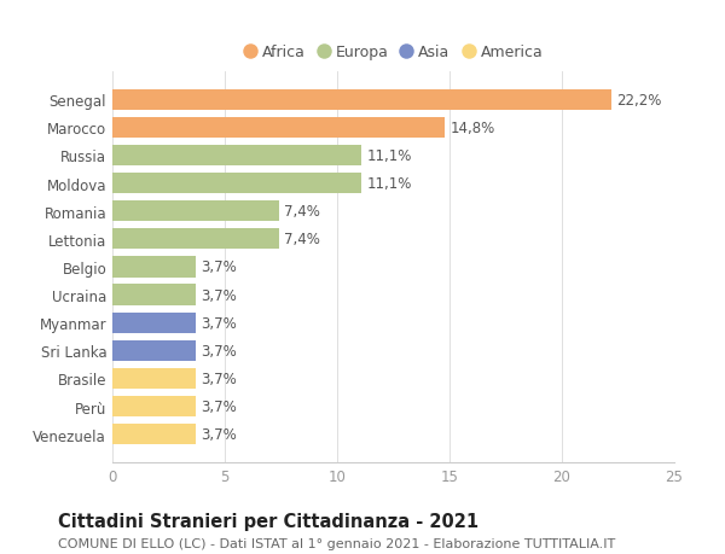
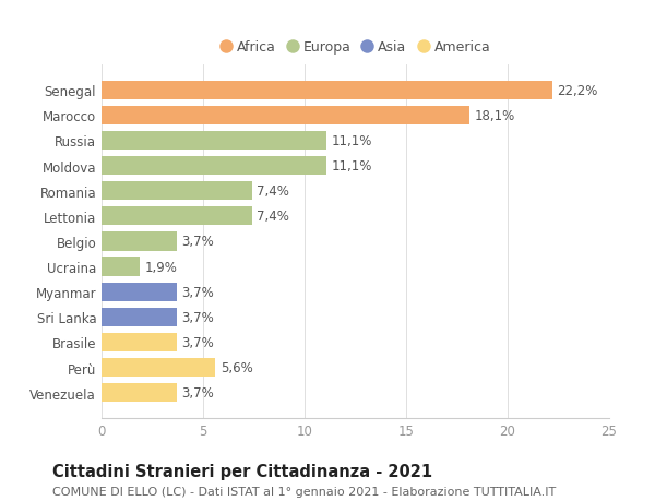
Marocco: 14,8% -> 18,1%
Ucraina: 3,7% -> 1,9%
Perù: 3,7% -> 5,6%
